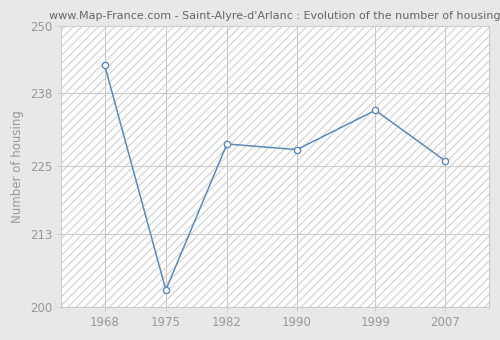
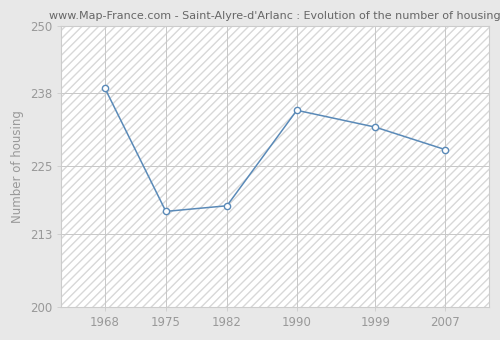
1968: 243 -> 239
1975: 203 -> 217
1982: 229 -> 218
1990: 228 -> 235
1999: 235 -> 232
2007: 226 -> 228
